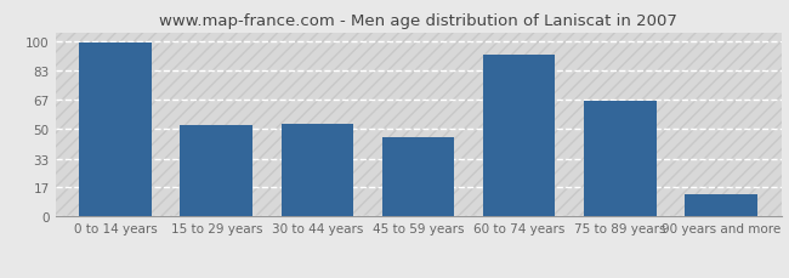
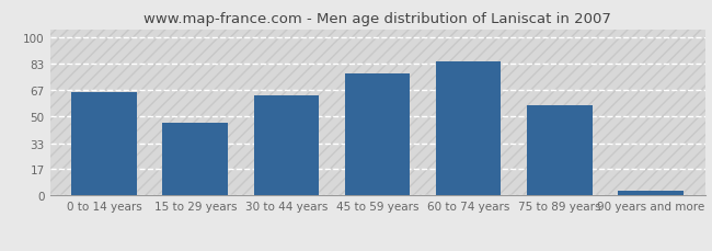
0 to 14 years: 99 -> 65
15 to 29 years: 52 -> 46
30 to 44 years: 53 -> 63
45 to 59 years: 45 -> 77
60 to 74 years: 92 -> 85
75 to 89 years: 66 -> 57
90 years and more: 13 -> 3
